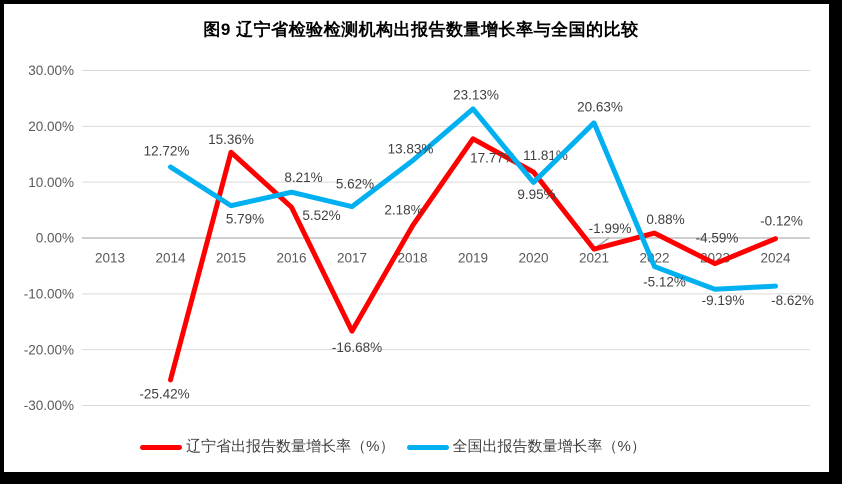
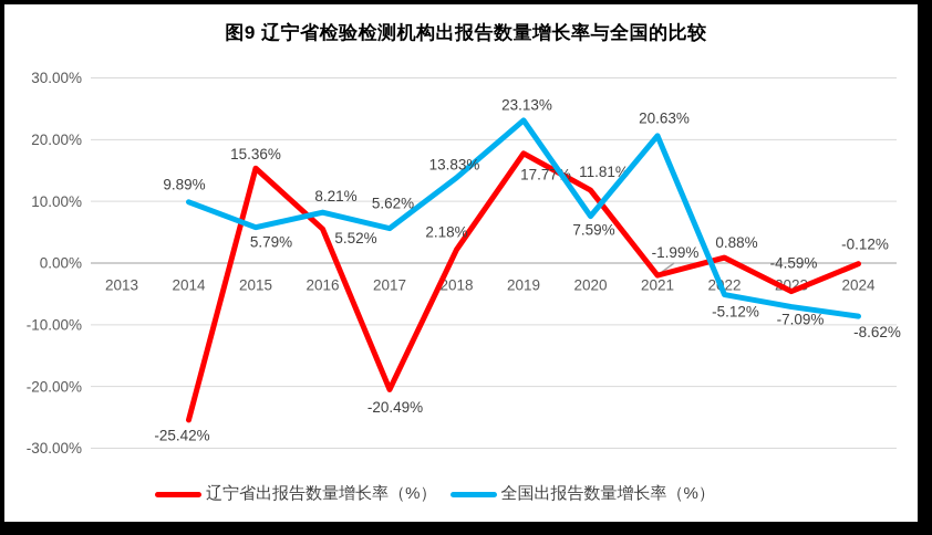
全国出报告数量增长率（%）/2014: 12.72% -> 9.89%
辽宁省出报告数量增长率（%）/2017: -16.68% -> -20.49%
全国出报告数量增长率（%）/2020: 9.95% -> 7.59%
全国出报告数量增长率（%）/2023: -9.19% -> -7.09%
